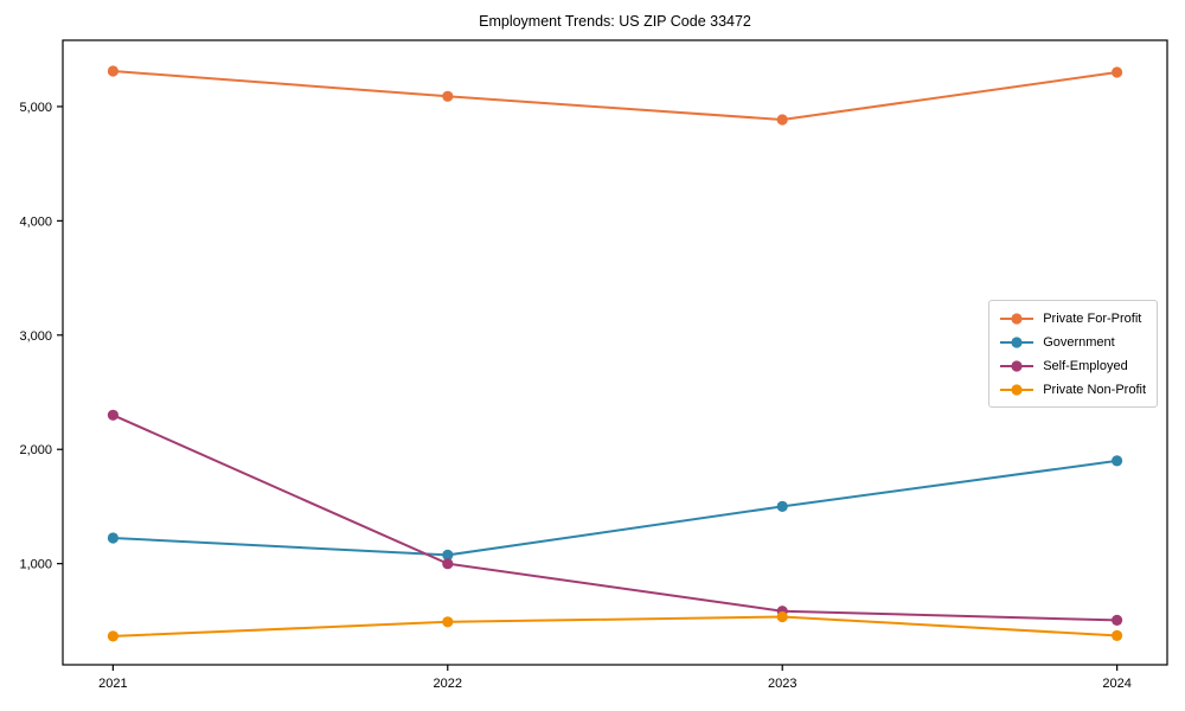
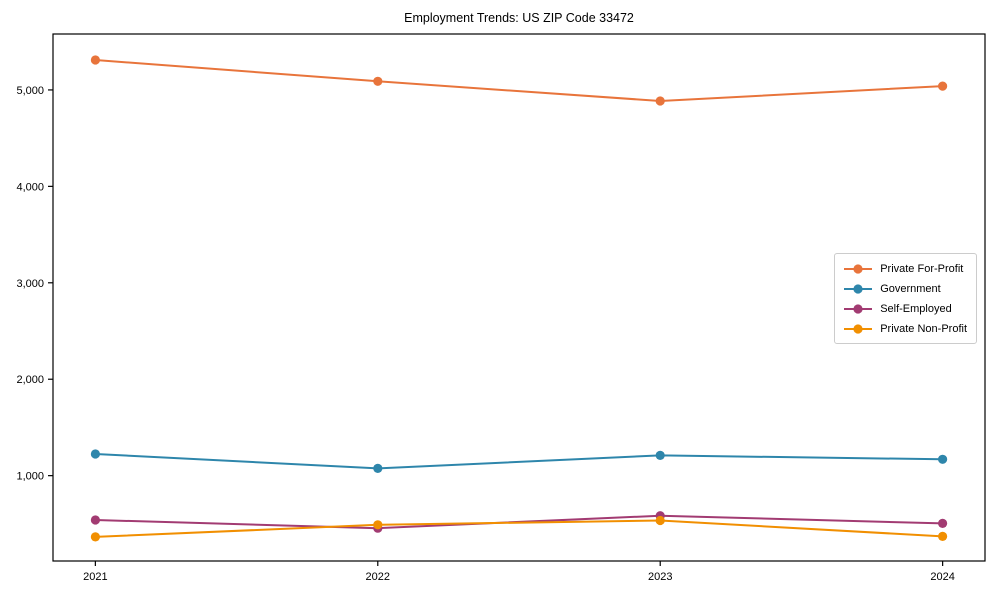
Self-Employed/2021: 2300 -> 500
Self-Employed/2022: 1000 -> 500
Government/2023: 1500 -> 1200
Private For-Profit/2024: 5300 -> 5000
Government/2024: 1900 -> 1200
